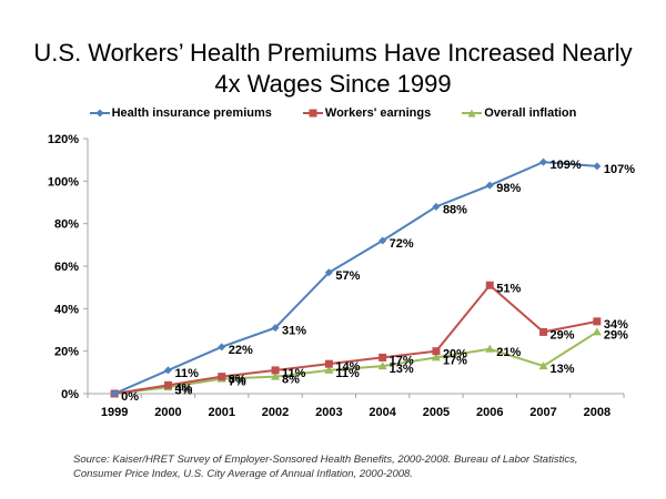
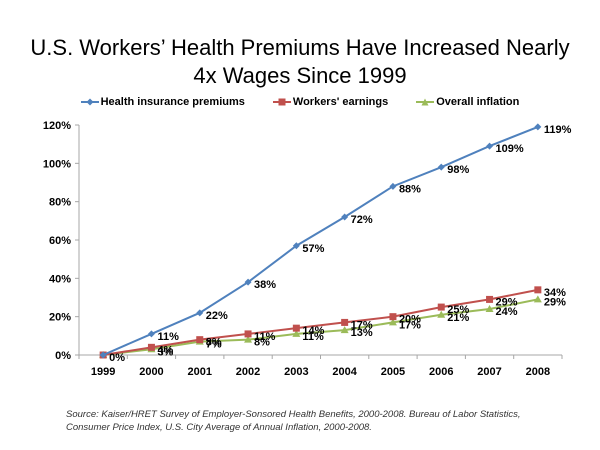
Health insurance premiums/2002: 31% -> 38%
Workers' earnings/2006: 51% -> 25%
Overall inflation/2007: 13% -> 24%
Health insurance premiums/2008: 107% -> 119%
